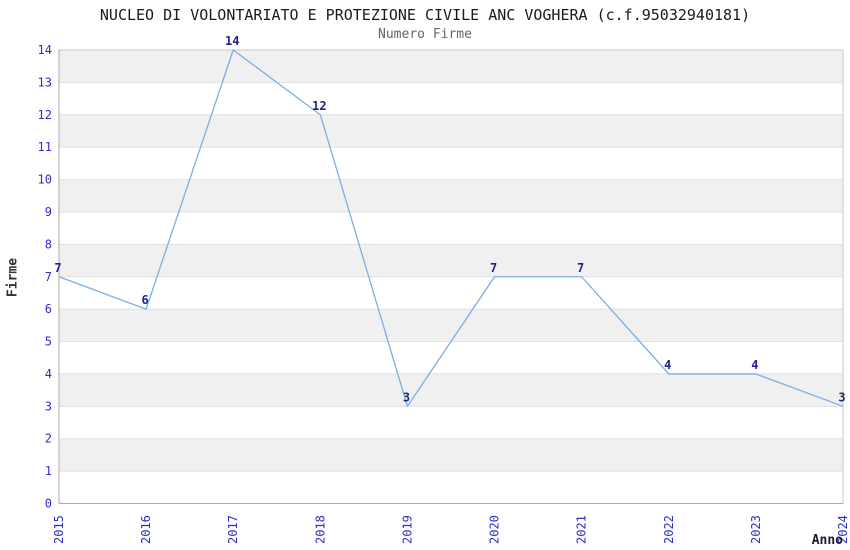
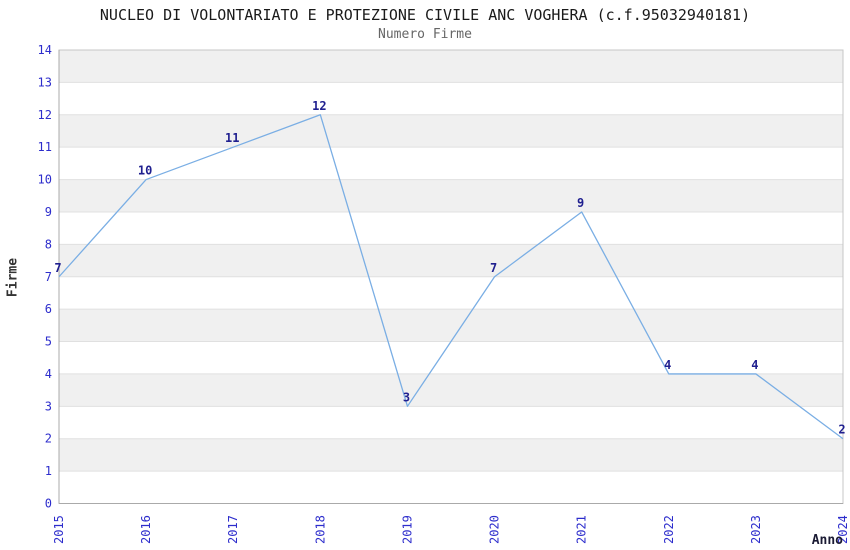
2016: 6 -> 10
2017: 14 -> 11
2021: 7 -> 9
2024: 3 -> 2
